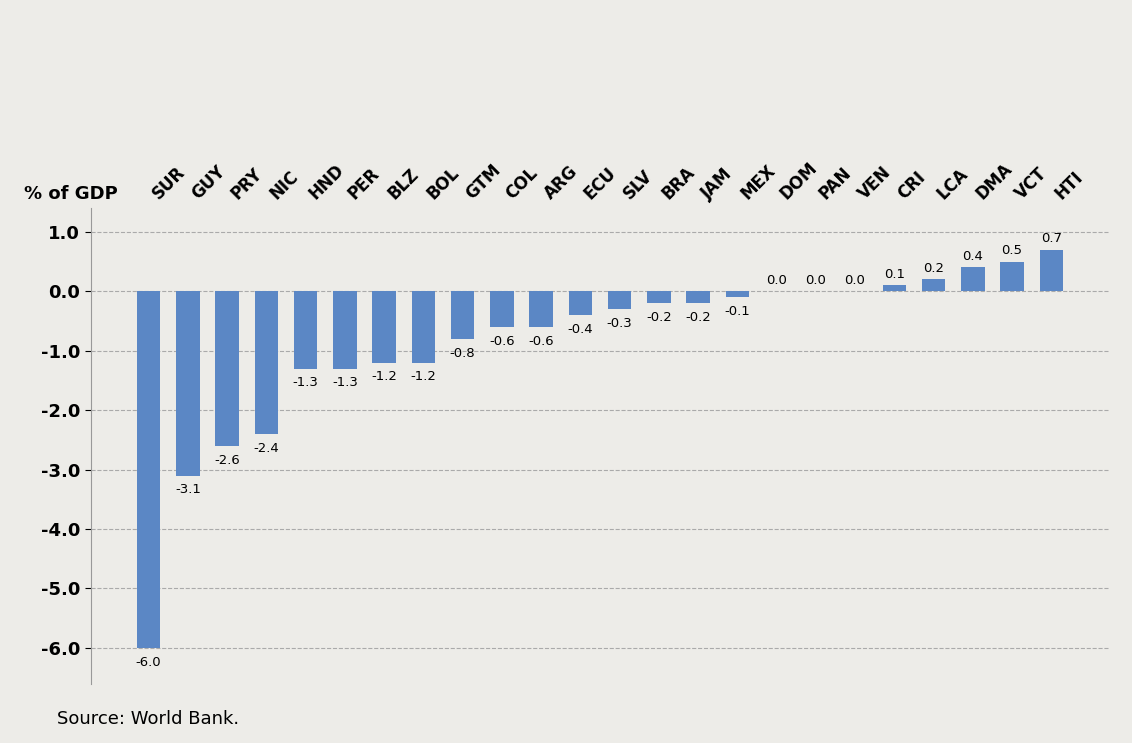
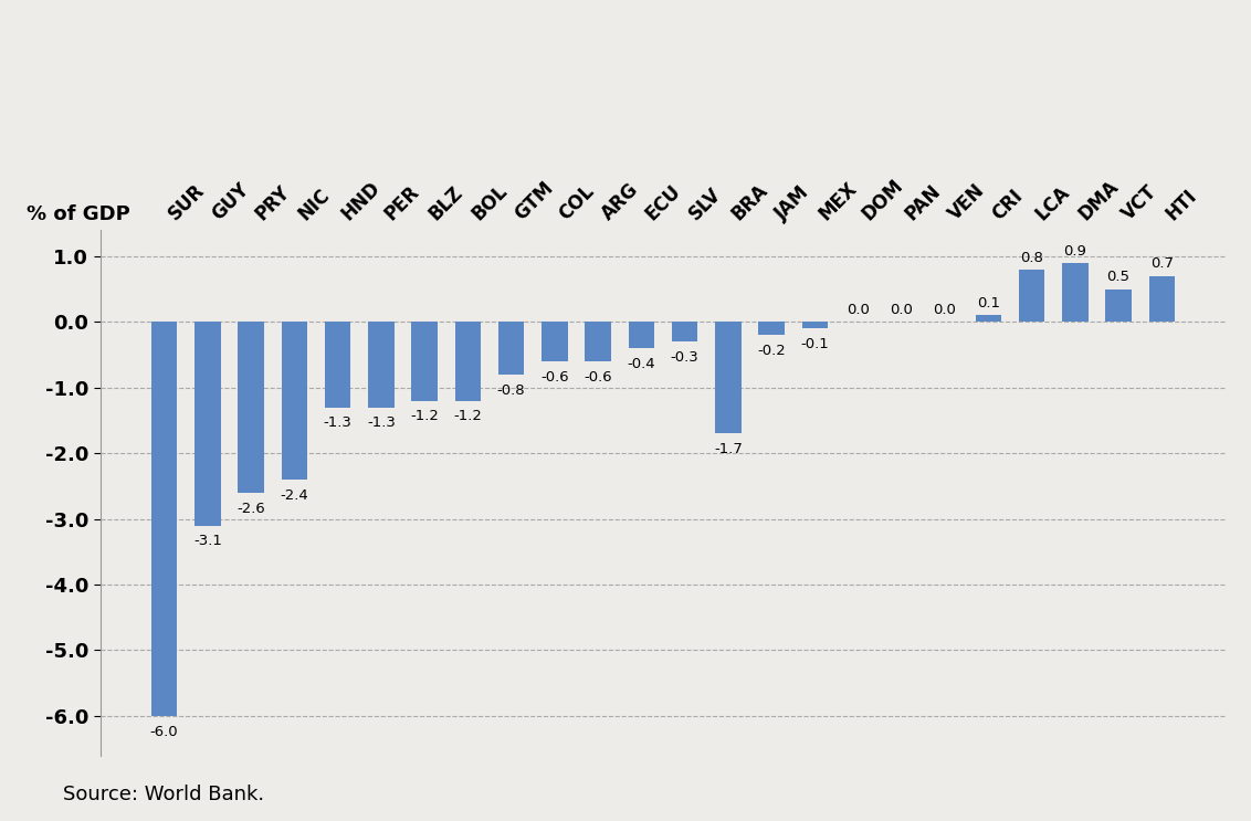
BRA: -0.2 -> -1.7
LCA: 0.2 -> 0.8
DMA: 0.4 -> 0.9
